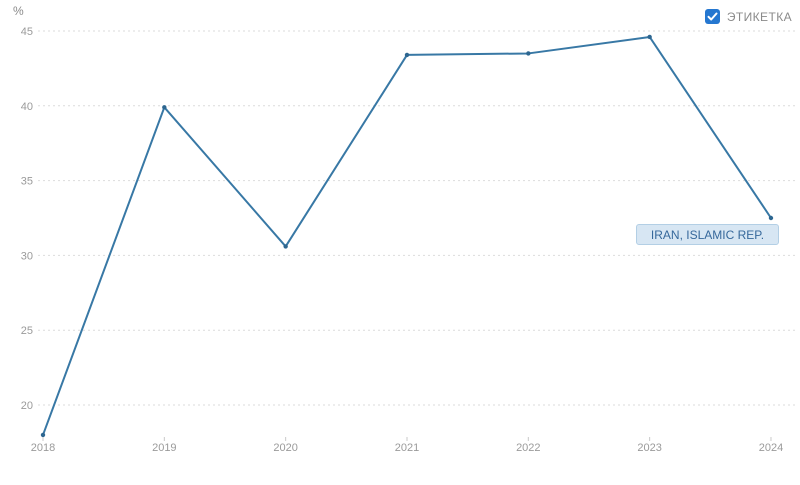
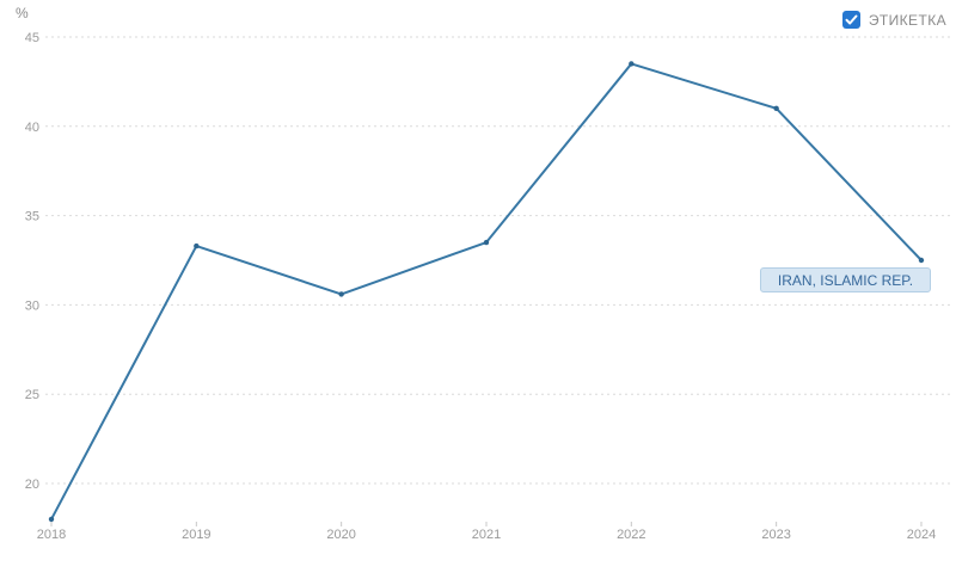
2019: 39.9 -> 33.3
2021: 43.4 -> 33.5
2023: 44.6 -> 41.0
